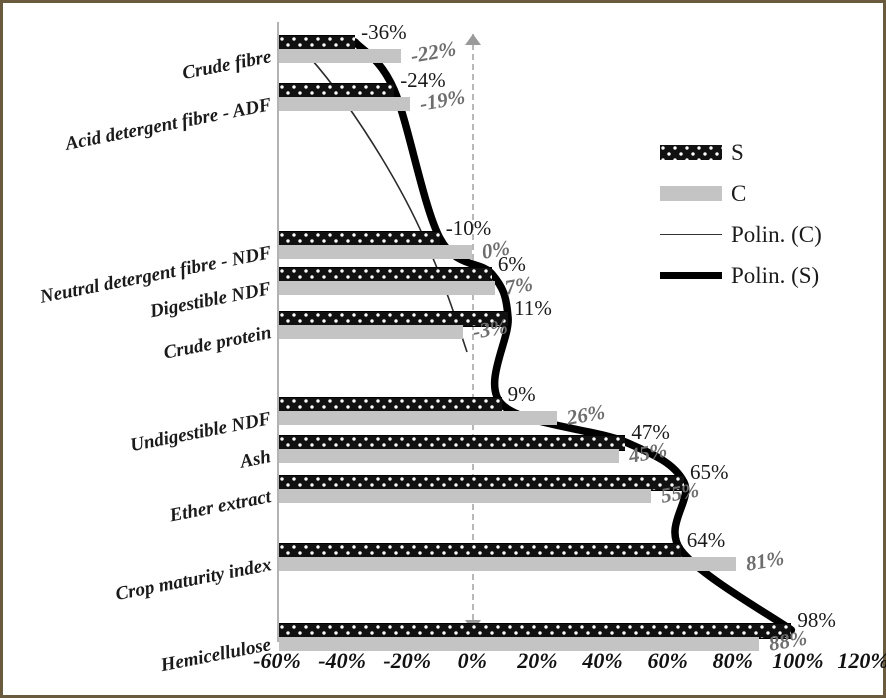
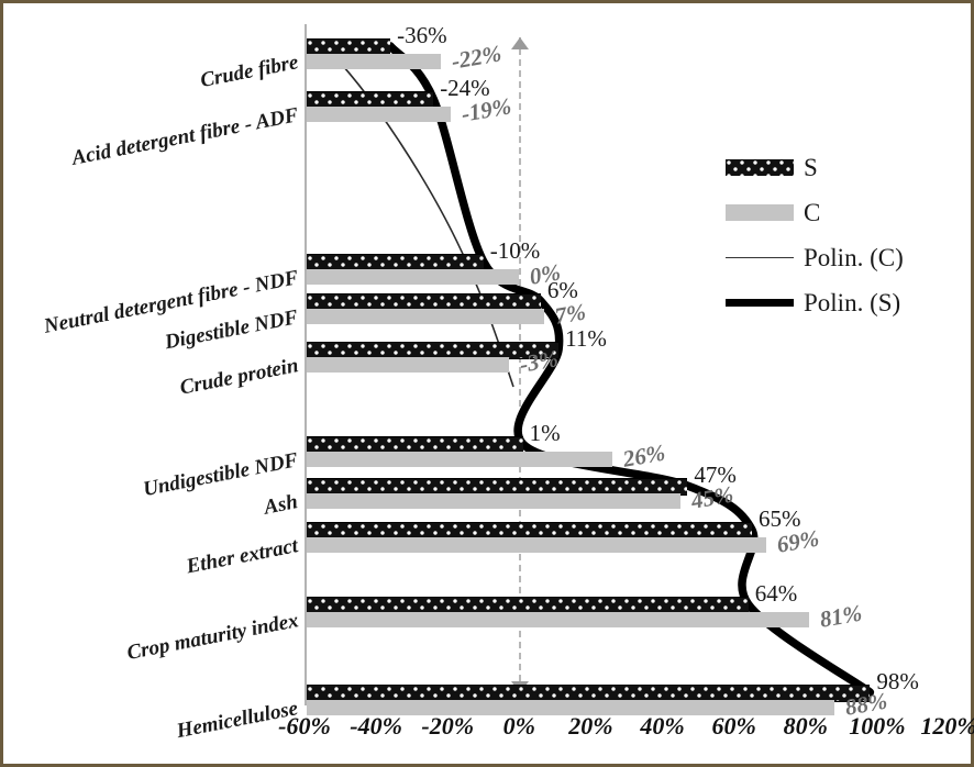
S/Undigestible NDF: 9% -> 1%
C/Ether extract: 55% -> 69%
